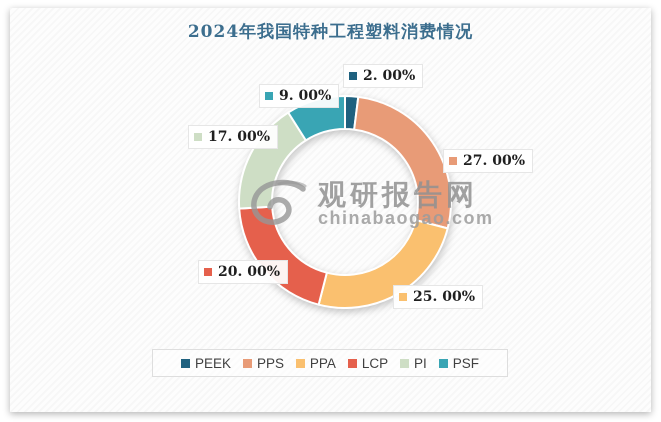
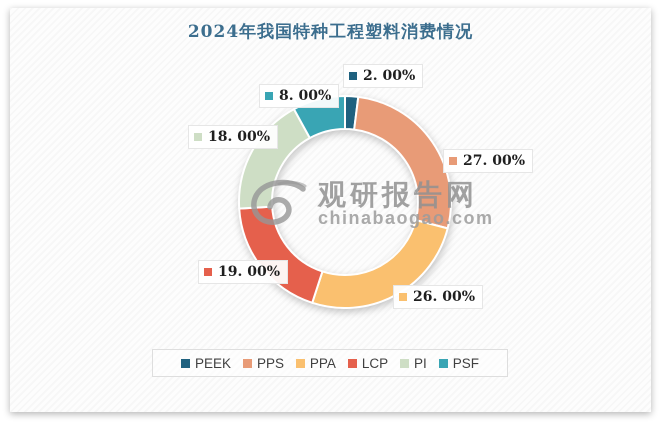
PPA: 25 -> 26
LCP: 20 -> 19
PI: 17 -> 18
PSF: 9 -> 8
